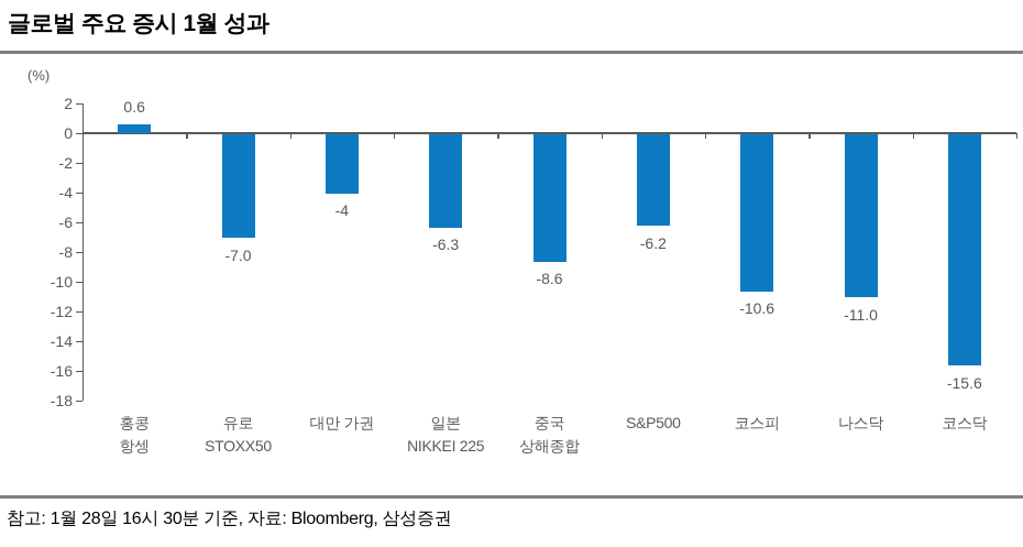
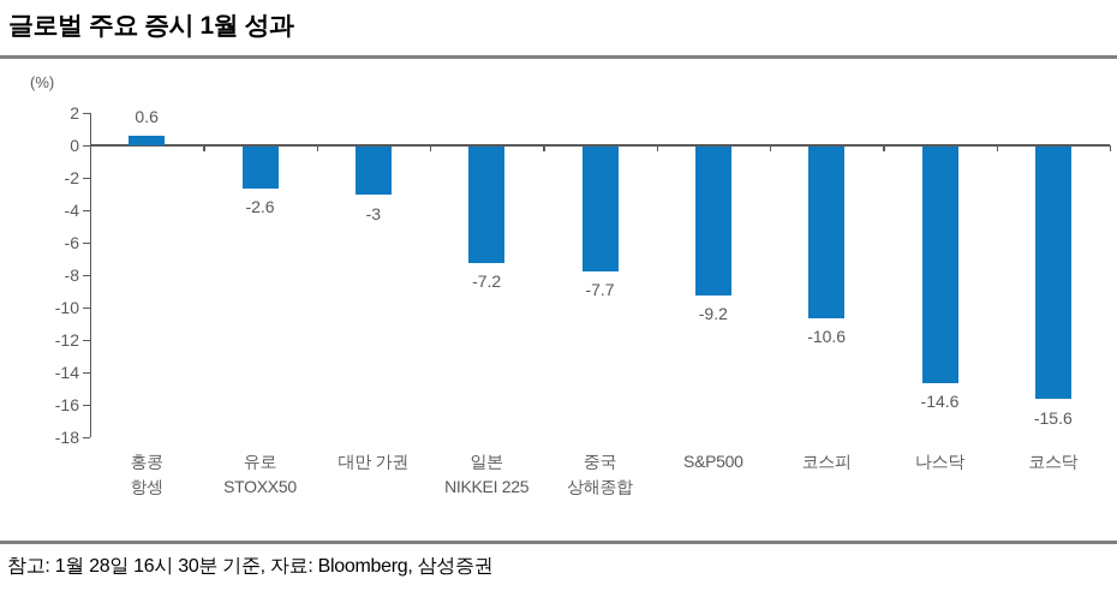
유로 STOXX50: -7.0 -> -2.6
대만 가권: -4 -> -3
일본 NIKKEI 225: -6.3 -> -7.2
중국 상해종합: -8.6 -> -7.7
S&P500: -6.2 -> -9.2
나스닥: -11.0 -> -14.6
